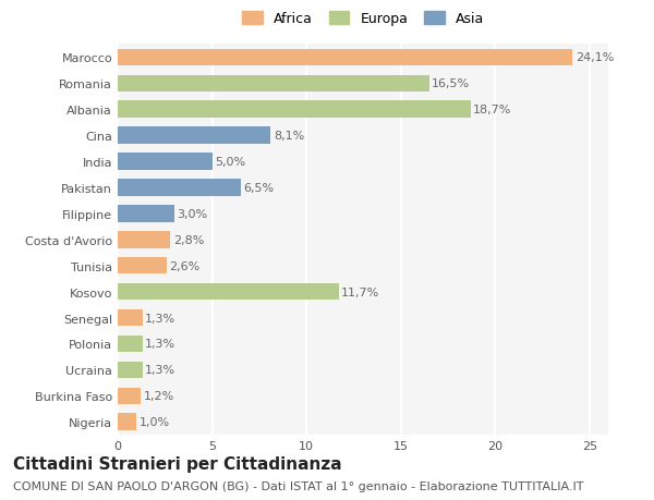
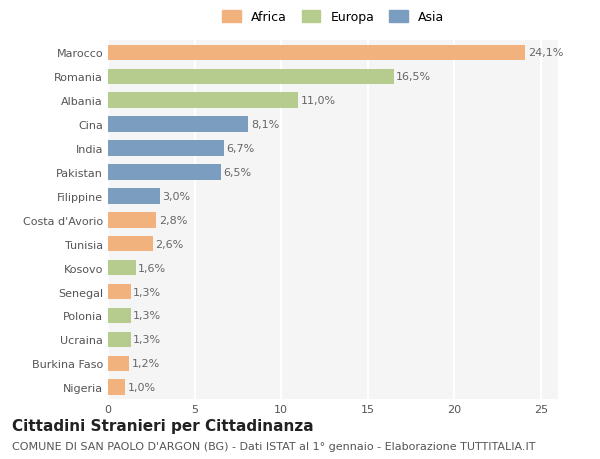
Albania: 18,7% -> 11,0%
India: 5,0% -> 6,7%
Kosovo: 11,7% -> 1,6%
